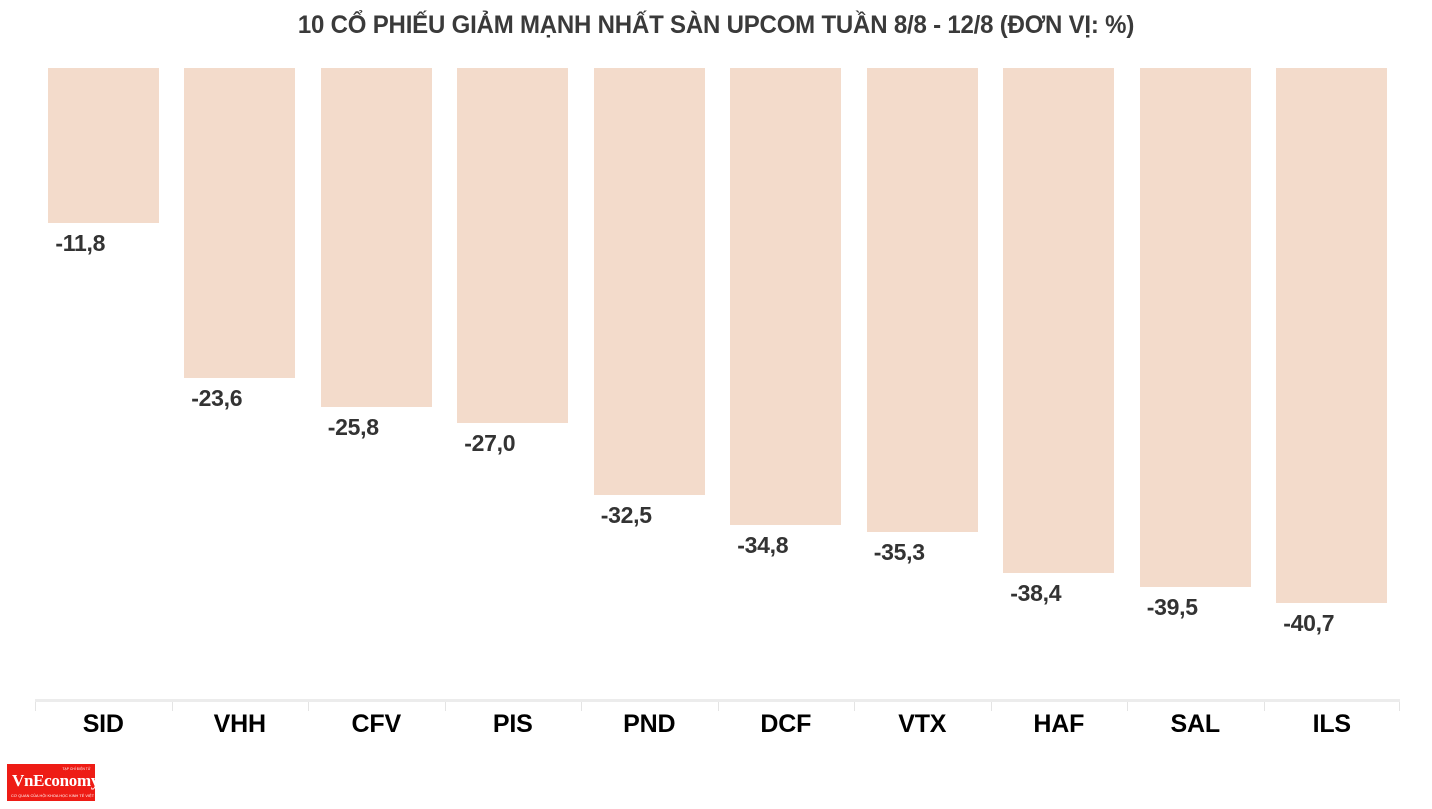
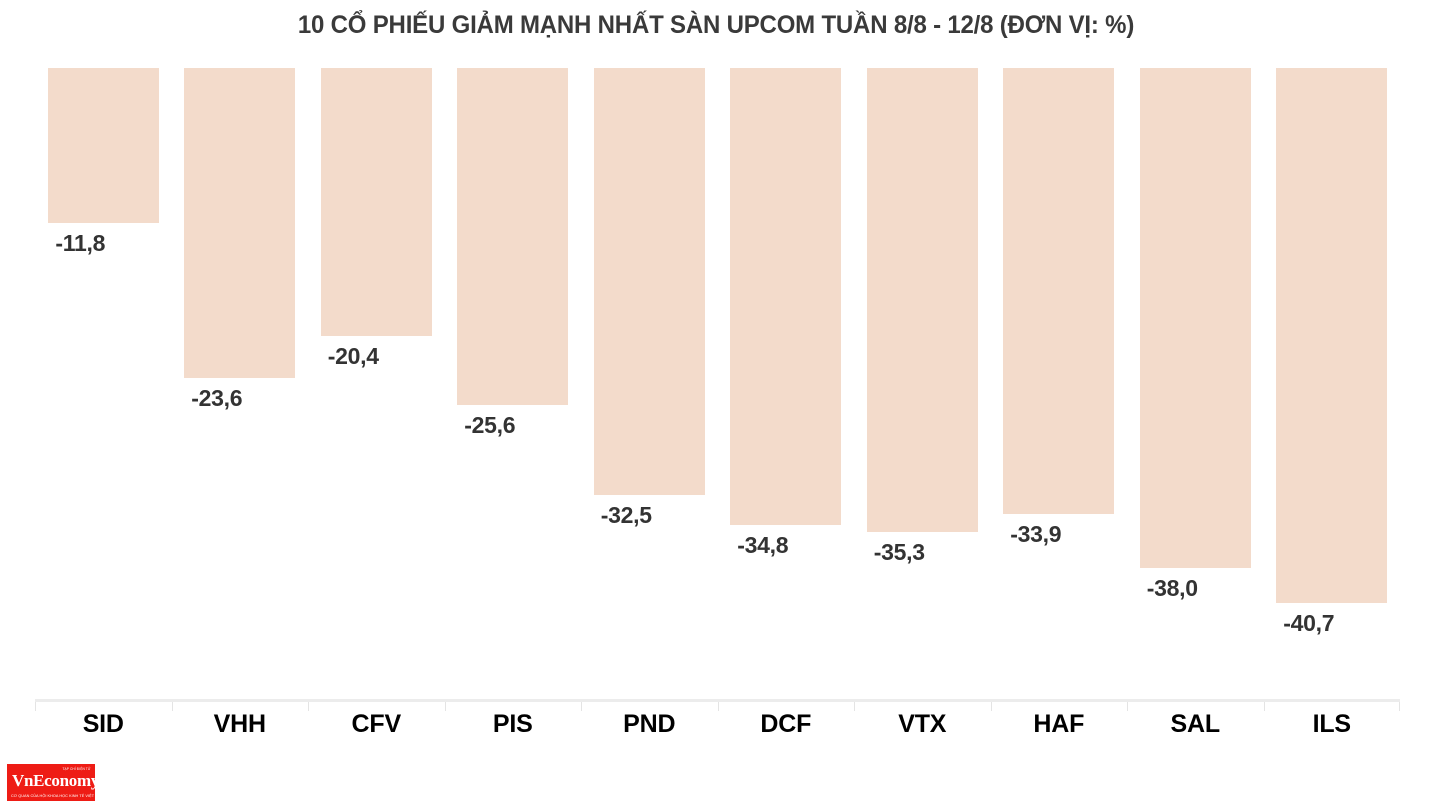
CFV: -25,8 -> -20,4
PIS: -27,0 -> -25,6
HAF: -38,4 -> -33,9
SAL: -39,5 -> -38,0
